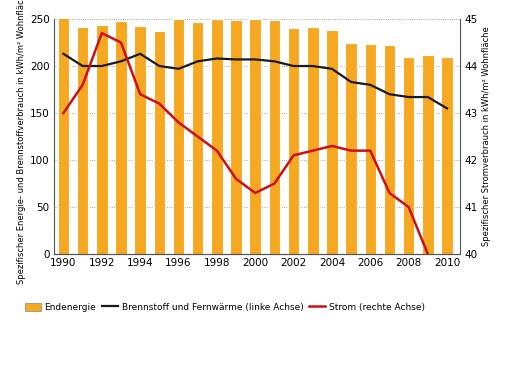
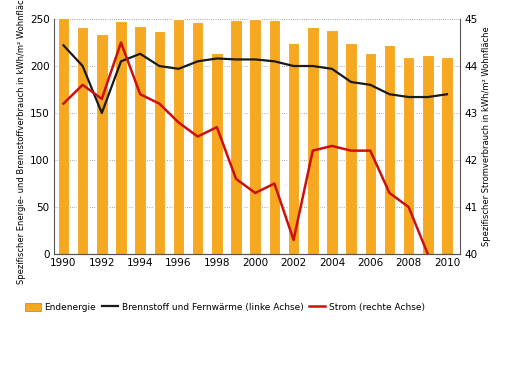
Brennstoff und Fernwärme (linke Achse)/1990: 213 -> 222
Strom (rechte Achse)/1990: 43.0 -> 43.2
Endenergie/1992: 244 -> 234
Brennstoff und Fernwärme (linke Achse)/1992: 200 -> 150
Strom (rechte Achse)/1992: 44.7 -> 43.3
Endenergie/1998: 250 -> 214
Strom (rechte Achse)/1998: 42.2 -> 42.7
Endenergie/2002: 240 -> 224
Strom (rechte Achse)/2002: 42.1 -> 40.3
Endenergie/2006: 223 -> 214
Brennstoff und Fernwärme (linke Achse)/2010: 155 -> 170
